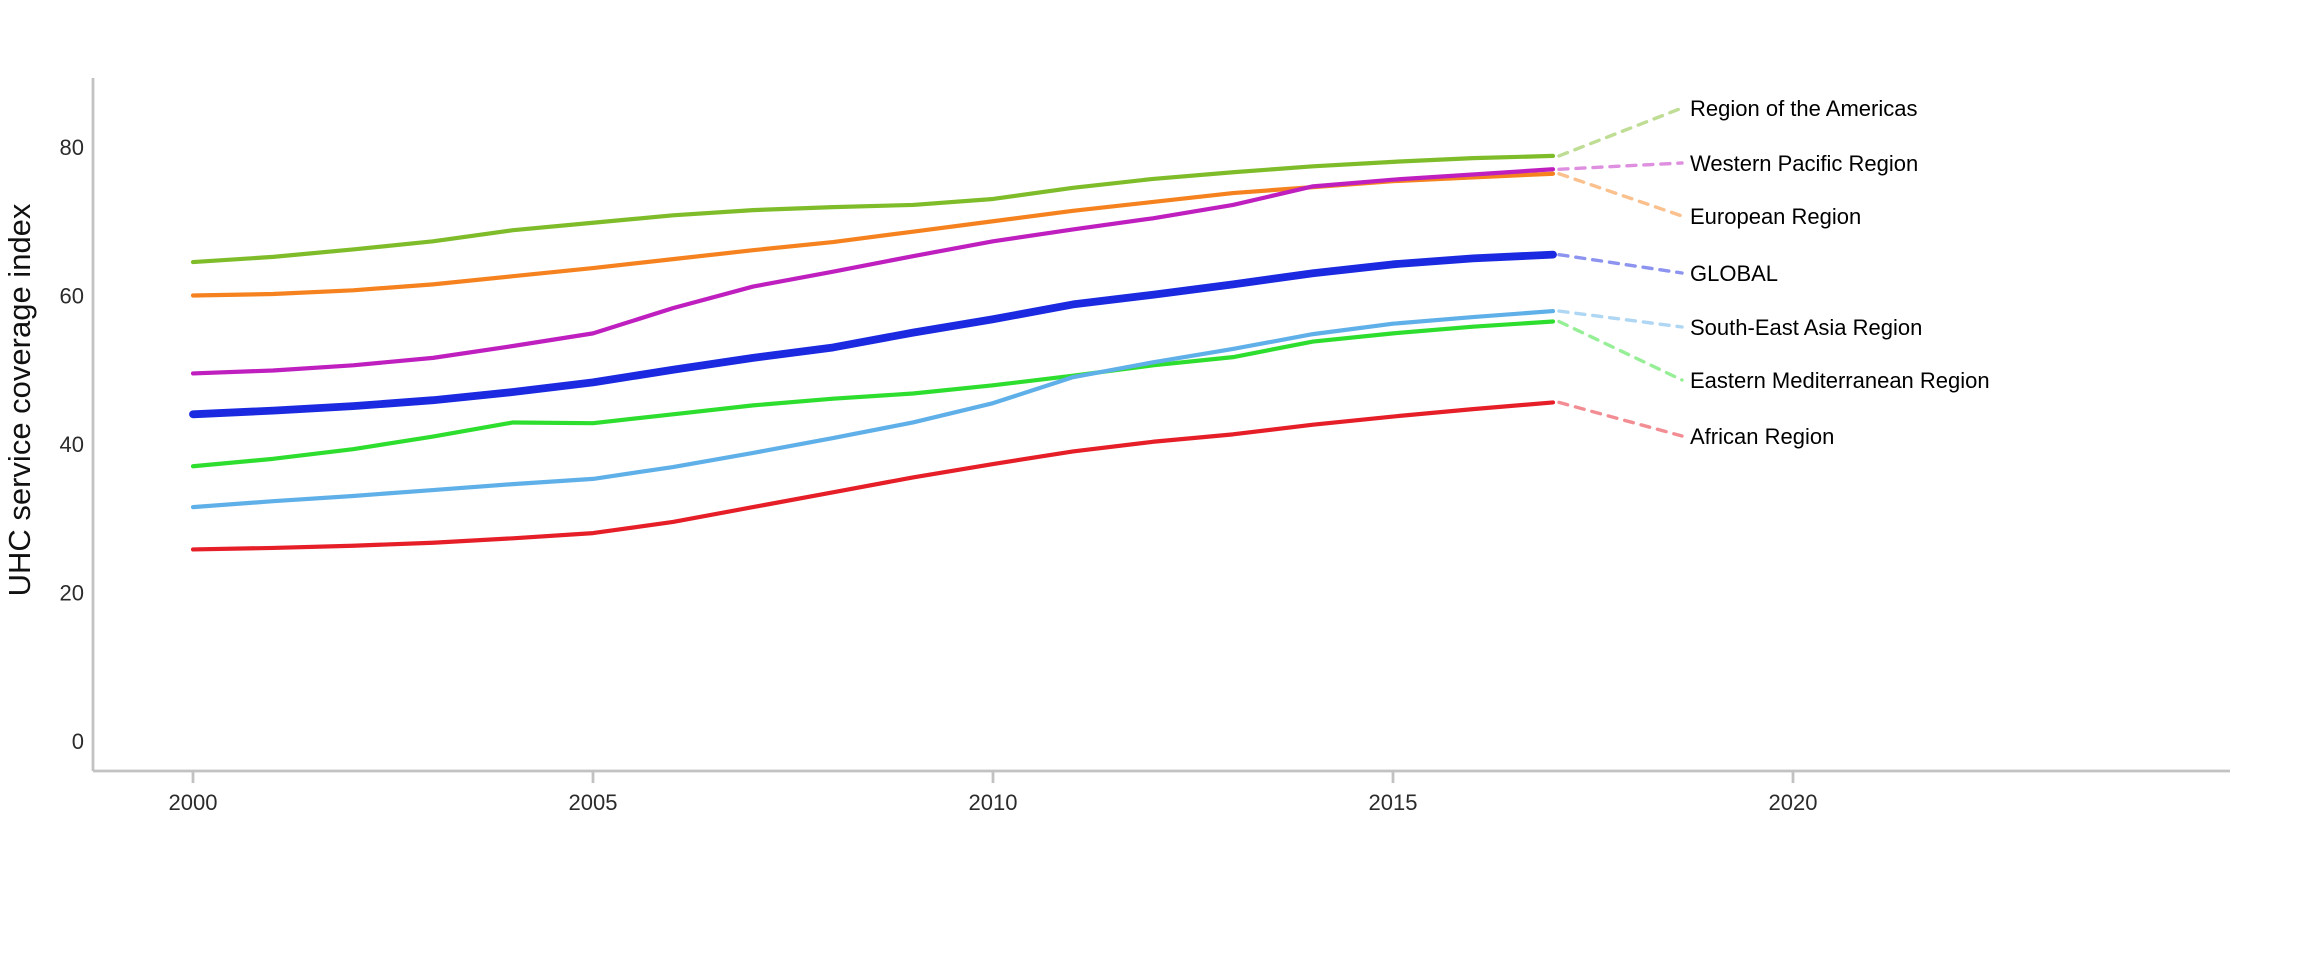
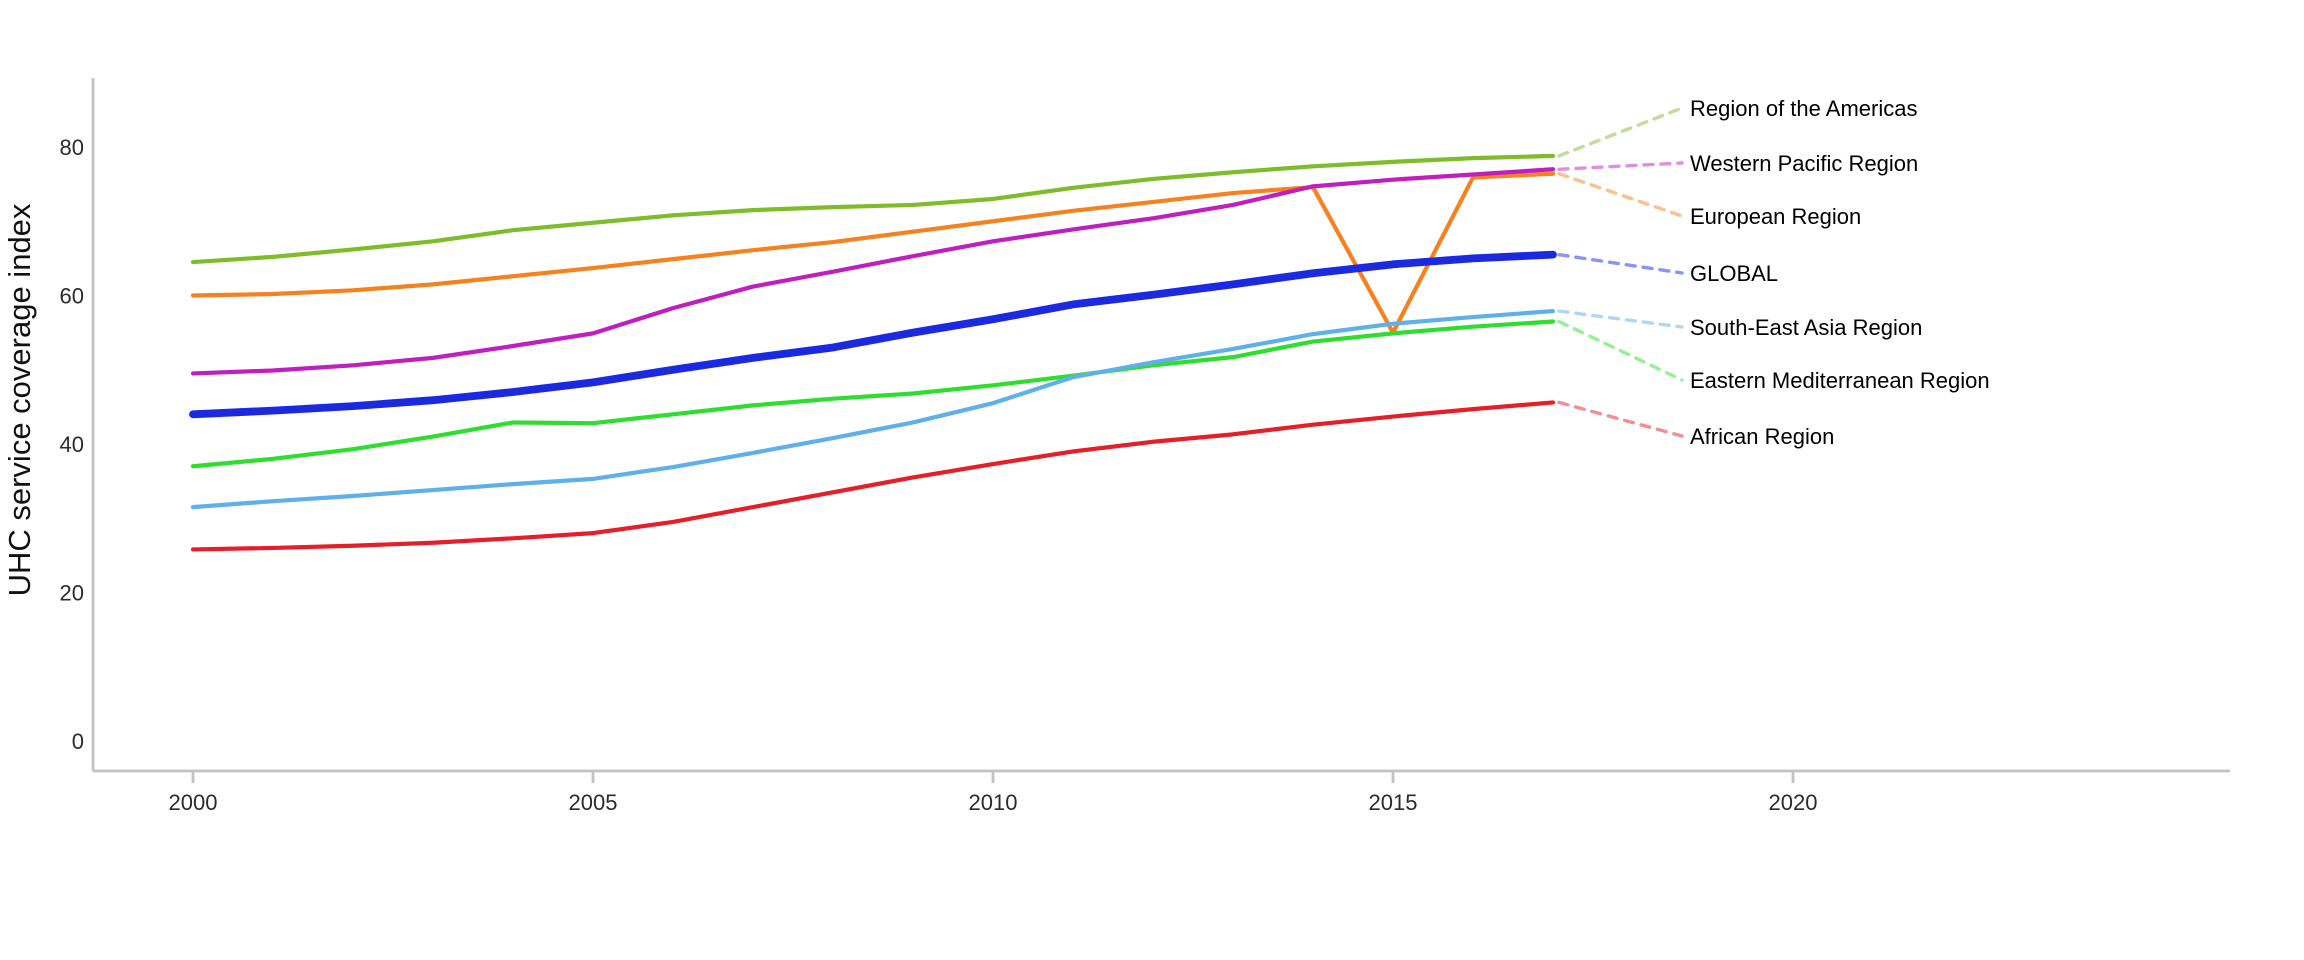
European Region/2015: 75 -> 55
